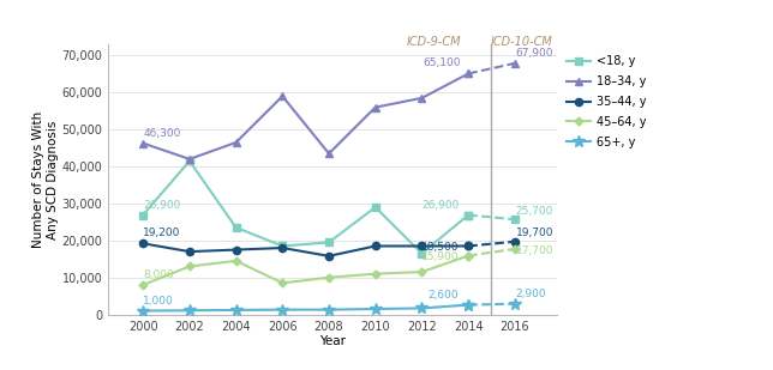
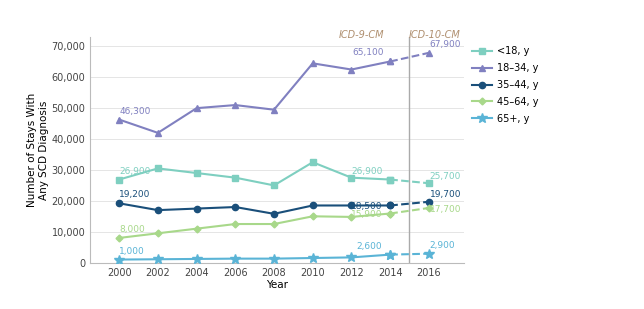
<18, y/2002: 41,500 -> 30,500
45–64, y/2002: 13,000 -> 9,500
<18, y/2004: 23,500 -> 29,000
18–34, y/2004: 46,500 -> 50,000
45–64, y/2004: 14,500 -> 11,000
<18, y/2006: 18,500 -> 27,500
18–34, y/2006: 59,000 -> 51,000
45–64, y/2006: 8,500 -> 12,500
<18, y/2008: 19,500 -> 25,000
18–34, y/2008: 43,500 -> 49,500
45–64, y/2008: 10,000 -> 12,500
<18, y/2010: 29,000 -> 32,500
18–34, y/2010: 56,000 -> 64,500
45–64, y/2010: 11,000 -> 15,000
<18, y/2012: 16,500 -> 27,500
18–34, y/2012: 58,500 -> 62,500
45–64, y/2012: 11,500 -> 14,800
